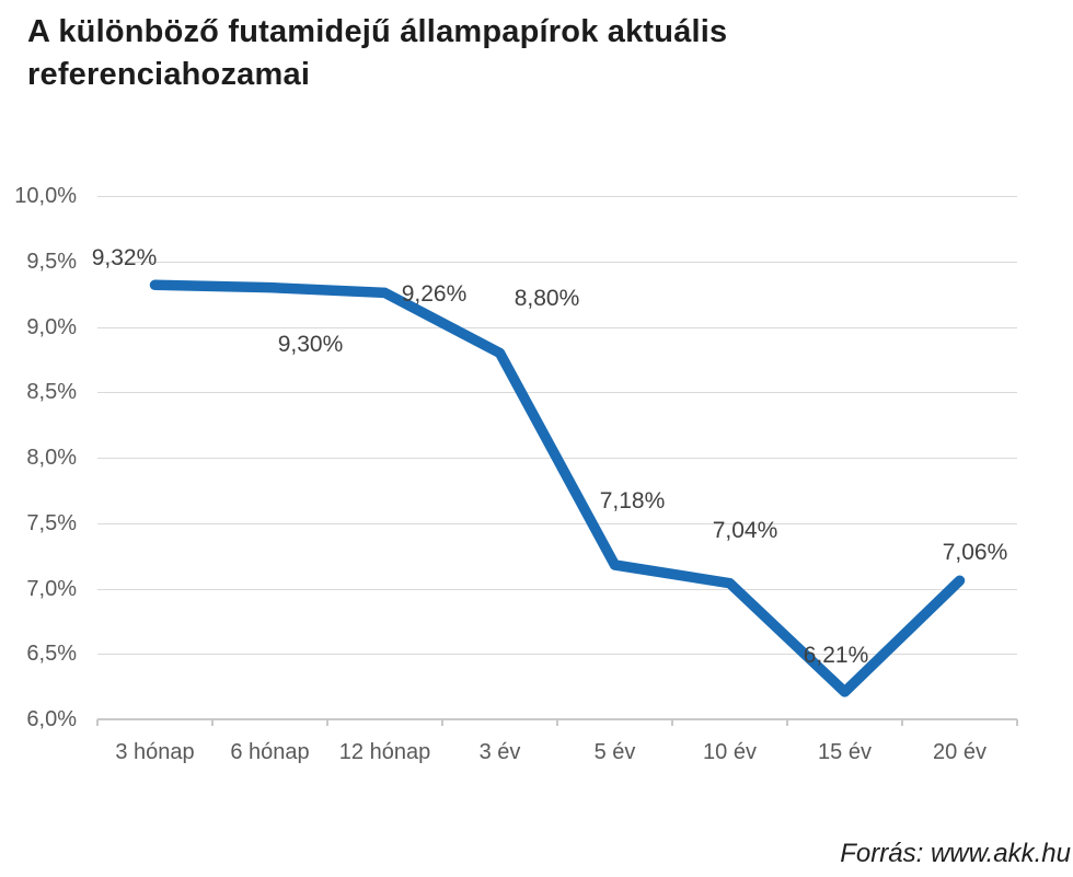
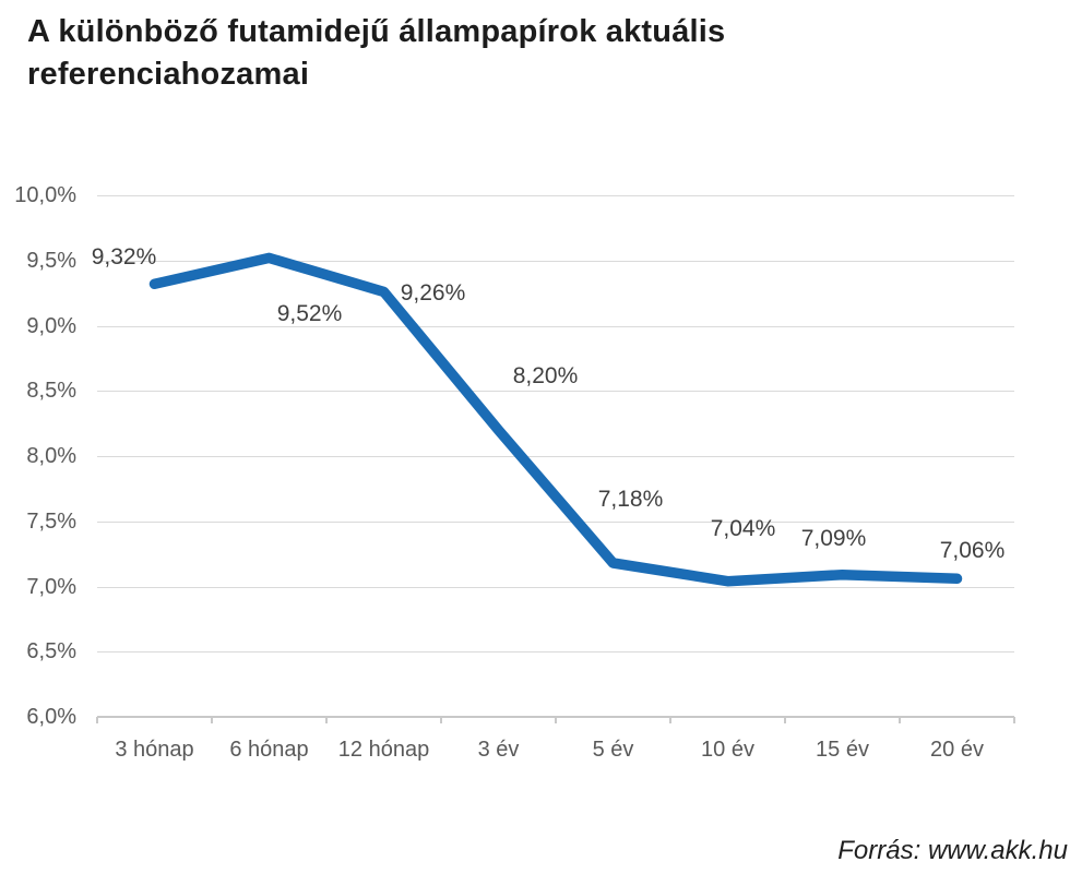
6 hónap: 9,30% -> 9,52%
3 év: 8,80% -> 8,20%
15 év: 6,21% -> 7,09%
